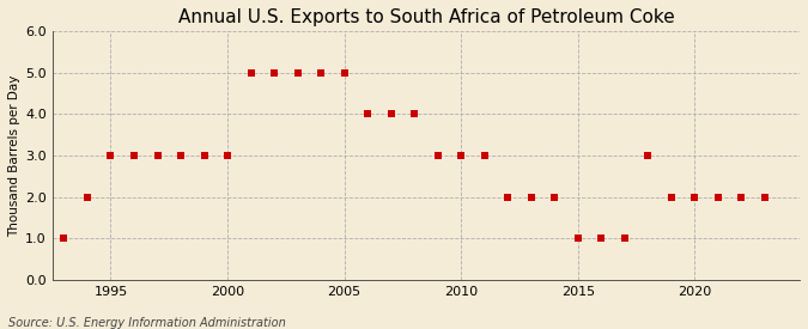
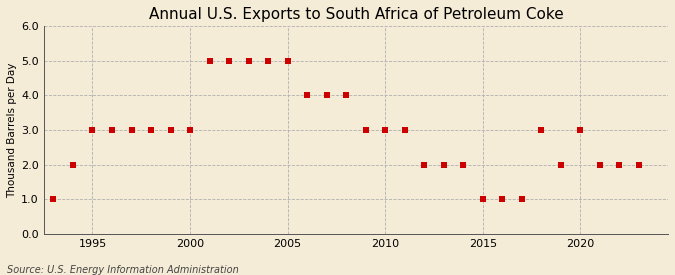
2020: 2 -> 3
